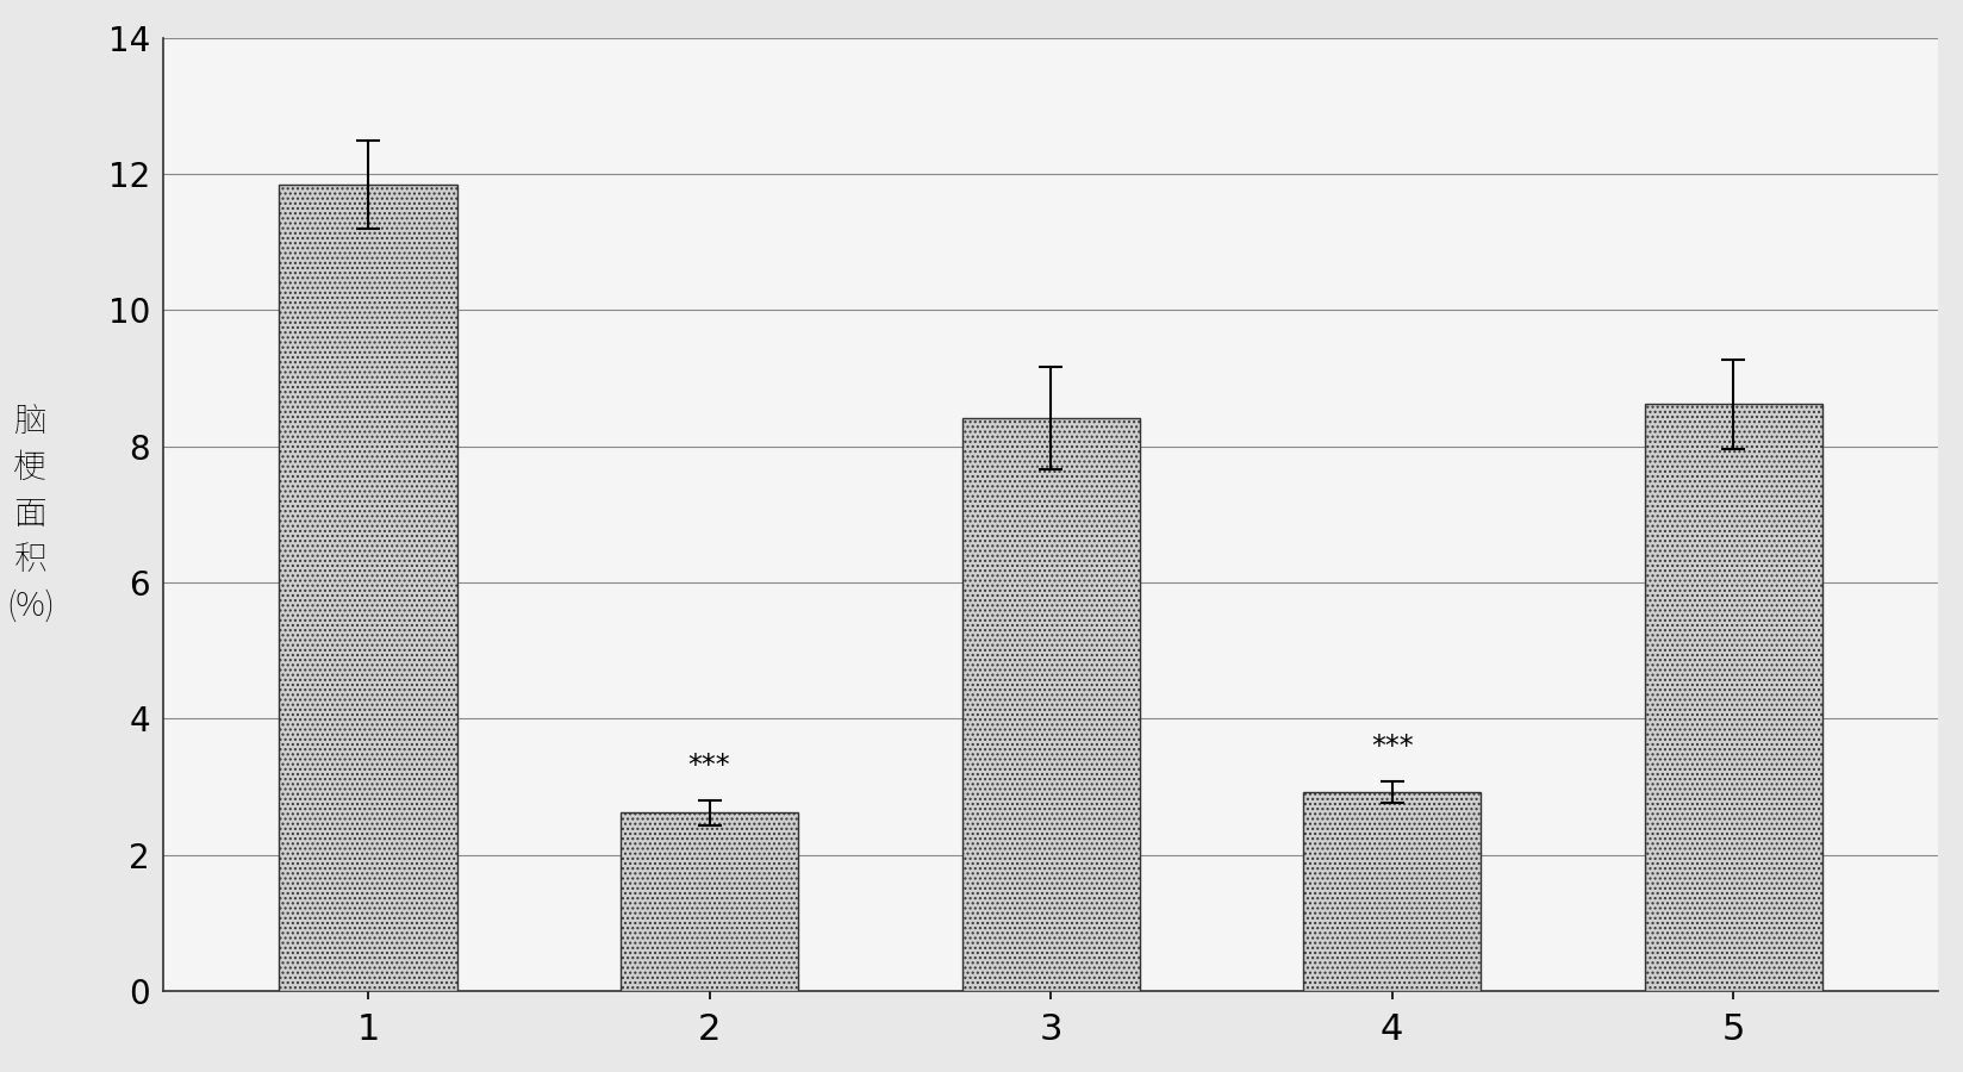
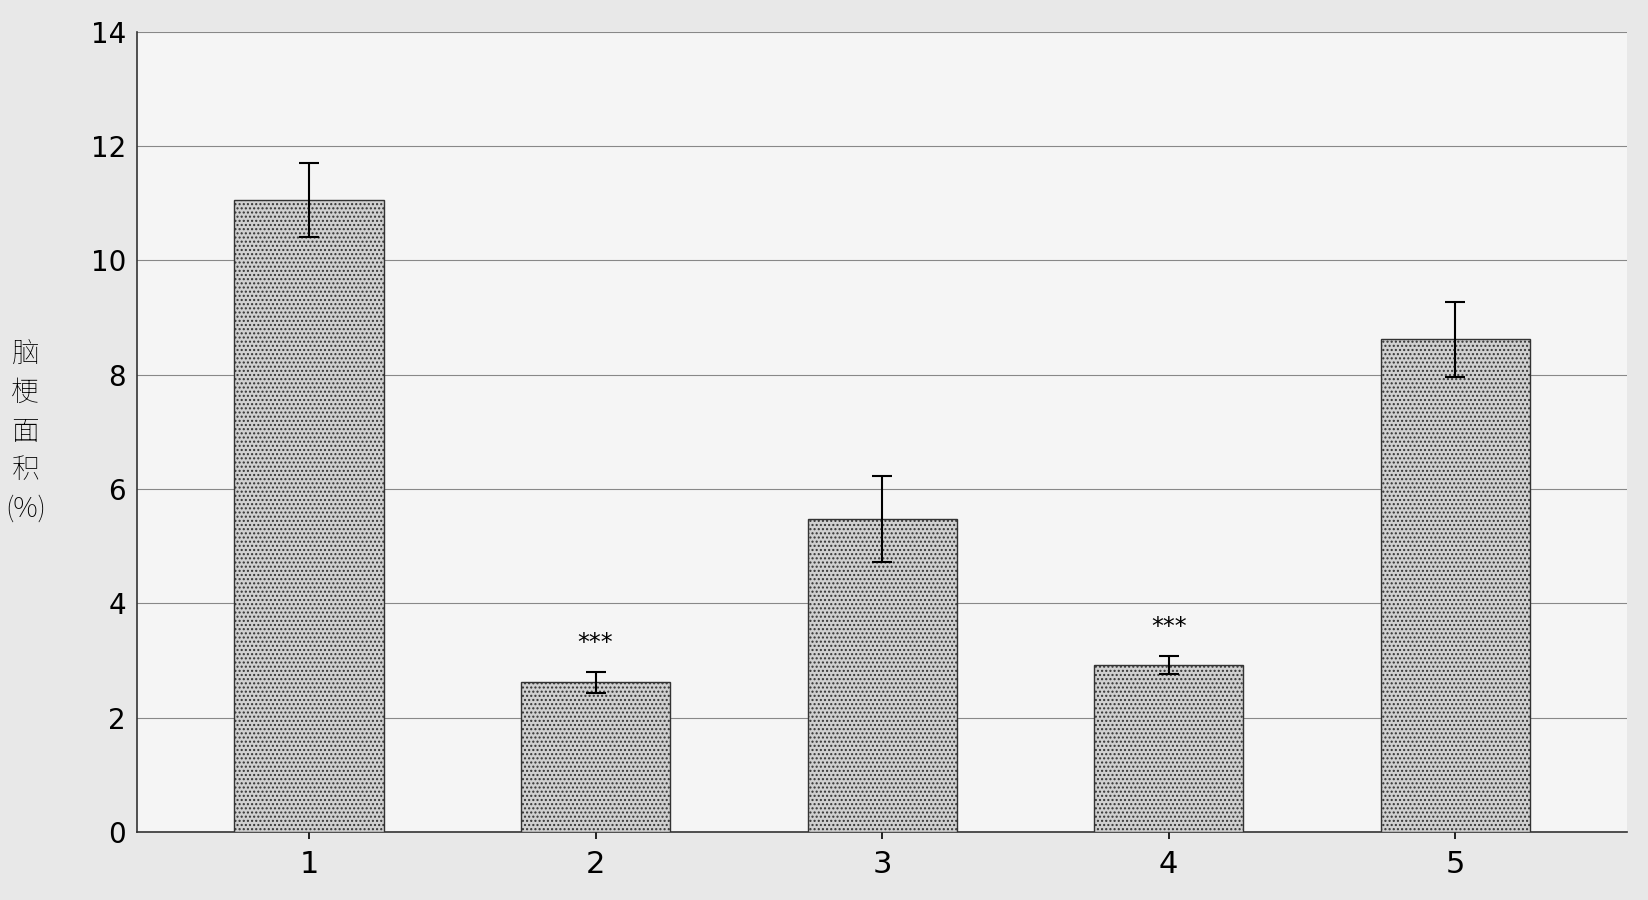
1: 11.85 -> 11.06
3: 8.42 -> 5.48
